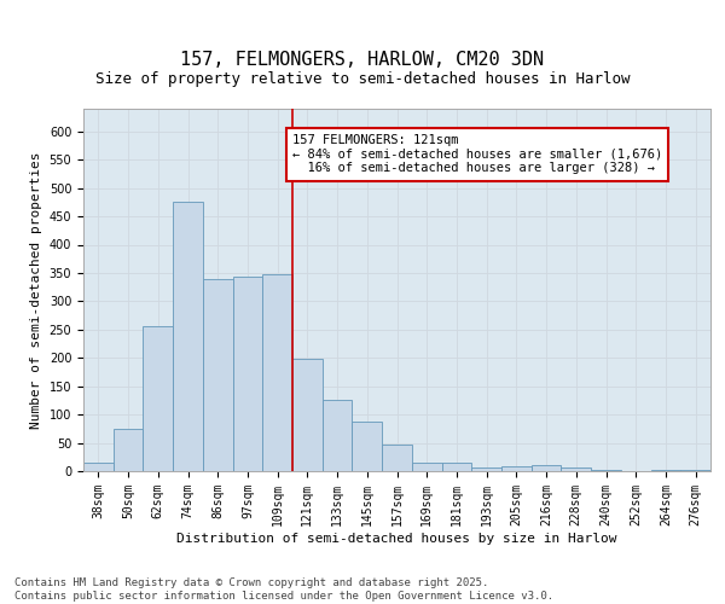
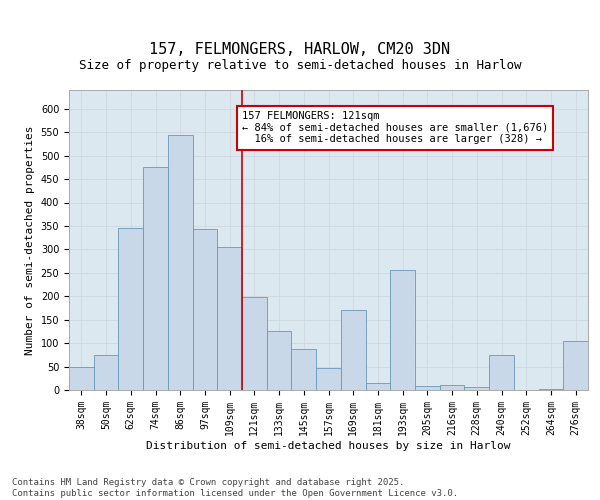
38sqm: 15 -> 50
62sqm: 255 -> 345
86sqm: 340 -> 545
109sqm: 348 -> 305
169sqm: 15 -> 170
193sqm: 6 -> 255
240sqm: 2 -> 75
276sqm: 2 -> 105
